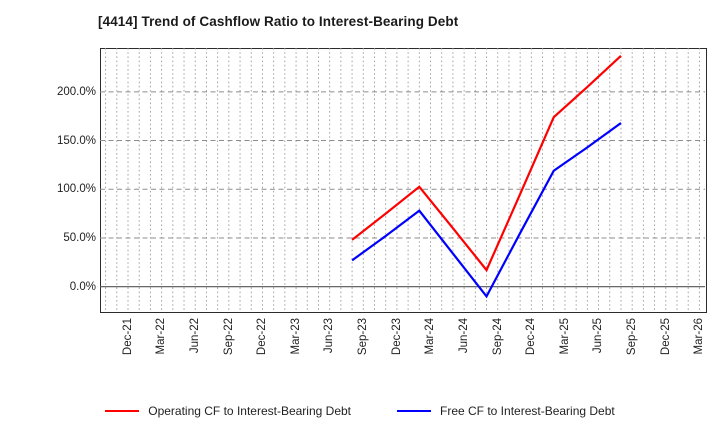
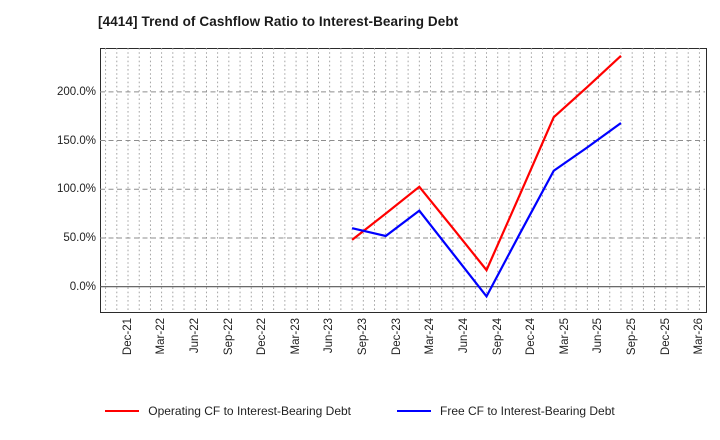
Free CF to Interest-Bearing Debt/Sep-23: 30% -> 60%
